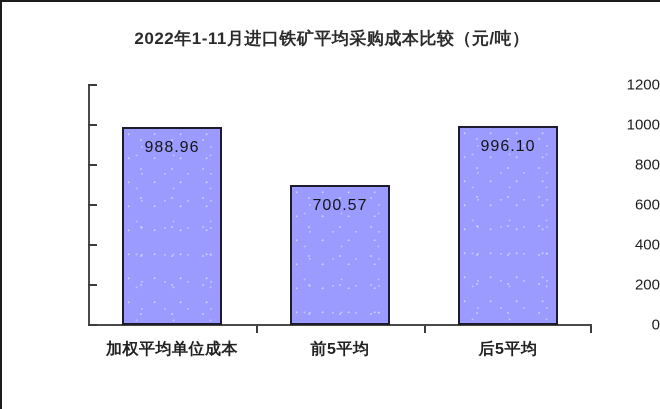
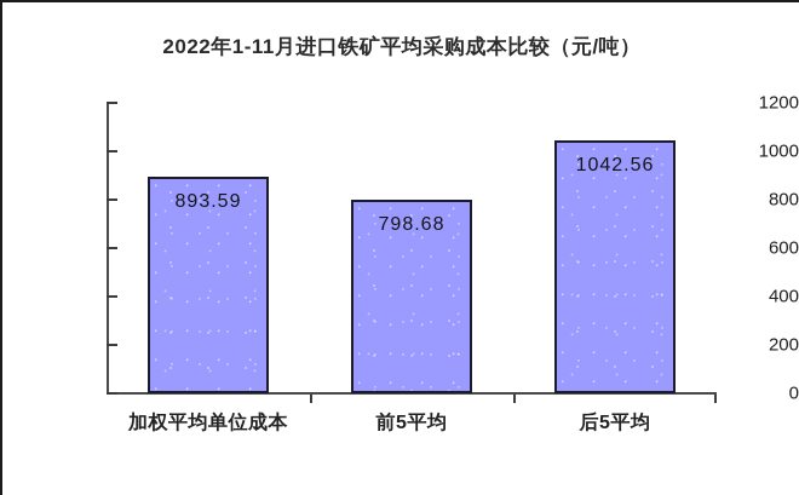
加权平均单位成本: 988.96 -> 893.59
前5平均: 700.57 -> 798.68
后5平均: 996.10 -> 1042.56
